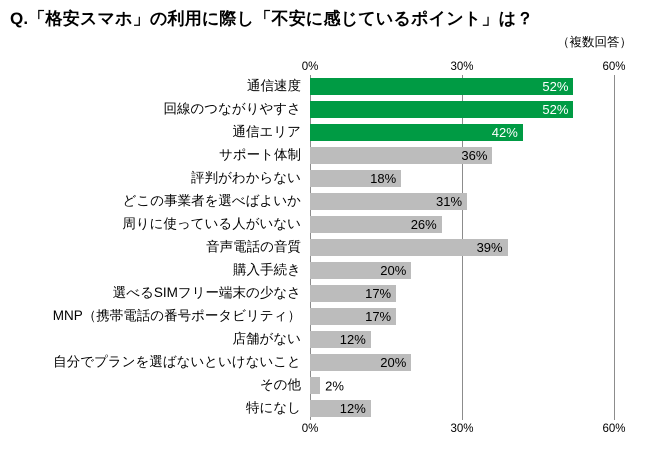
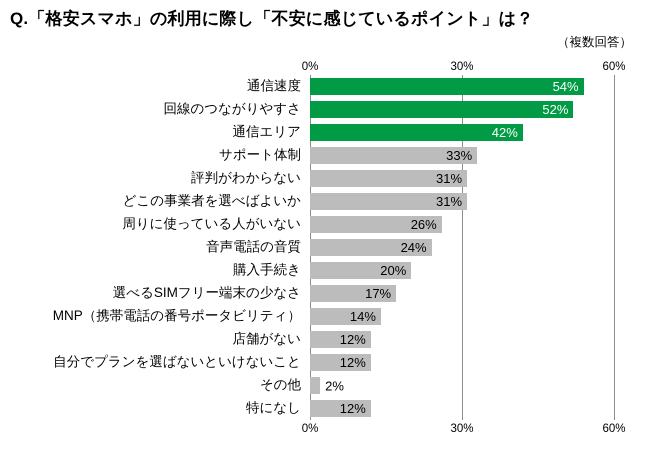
通信速度: 52% -> 54%
サポート体制: 36% -> 33%
評判がわからない: 18% -> 31%
音声電話の音質: 39% -> 24%
MNP（携帯電話の番号ポータビリティ）: 17% -> 14%
自分でプランを選ばないといけないこと: 20% -> 12%
